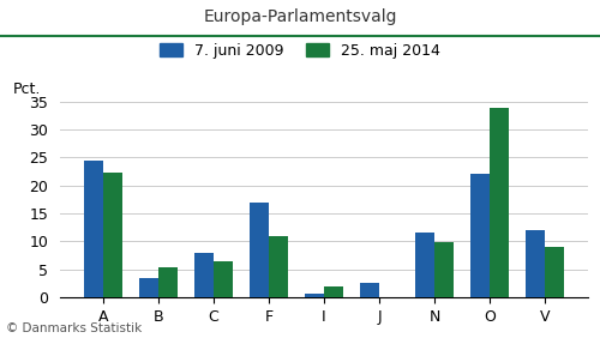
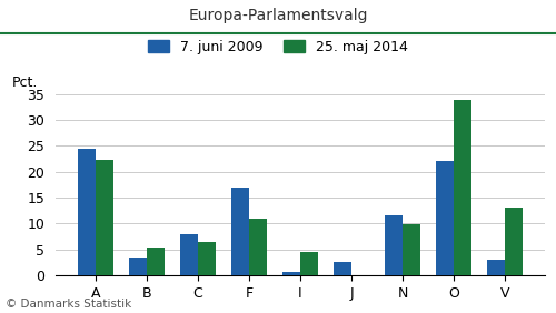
25. maj 2014/I: 1.9 -> 4.5
7. juni 2009/V: 12.0 -> 3.0
25. maj 2014/V: 9.1 -> 13.0
